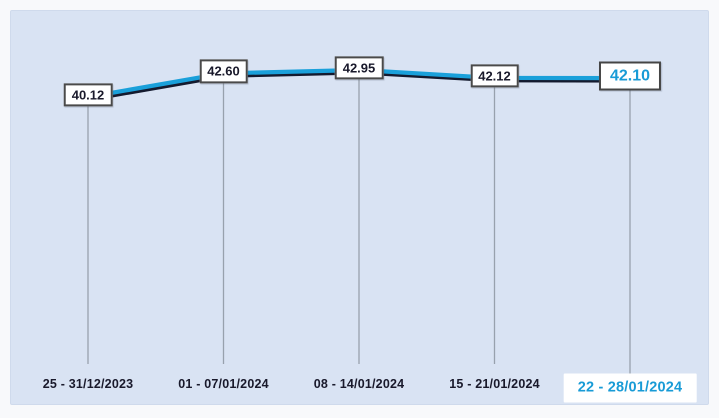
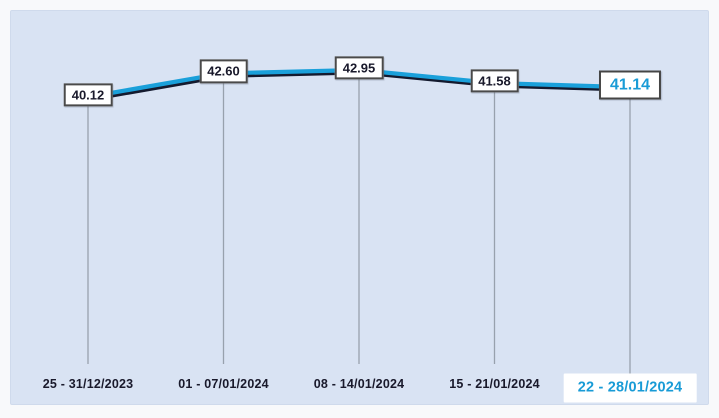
15 - 21/01/2024: 42.12 -> 41.58
22 - 28/01/2024: 42.10 -> 41.14
